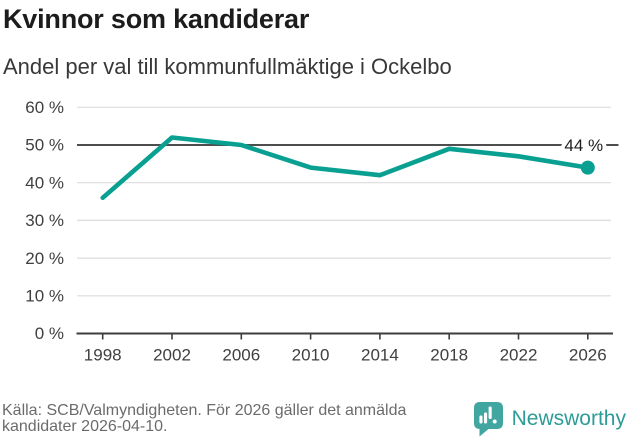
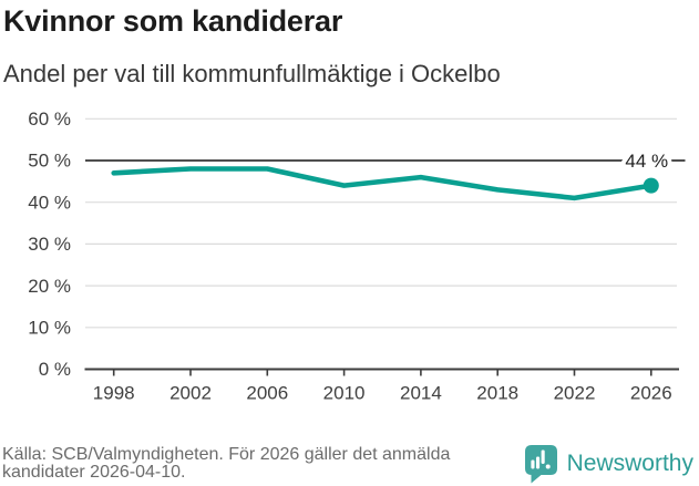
1998: 36% -> 47%
2002: 52% -> 48%
2006: 50% -> 48%
2014: 42% -> 46%
2018: 49% -> 43%
2022: 47% -> 41%
